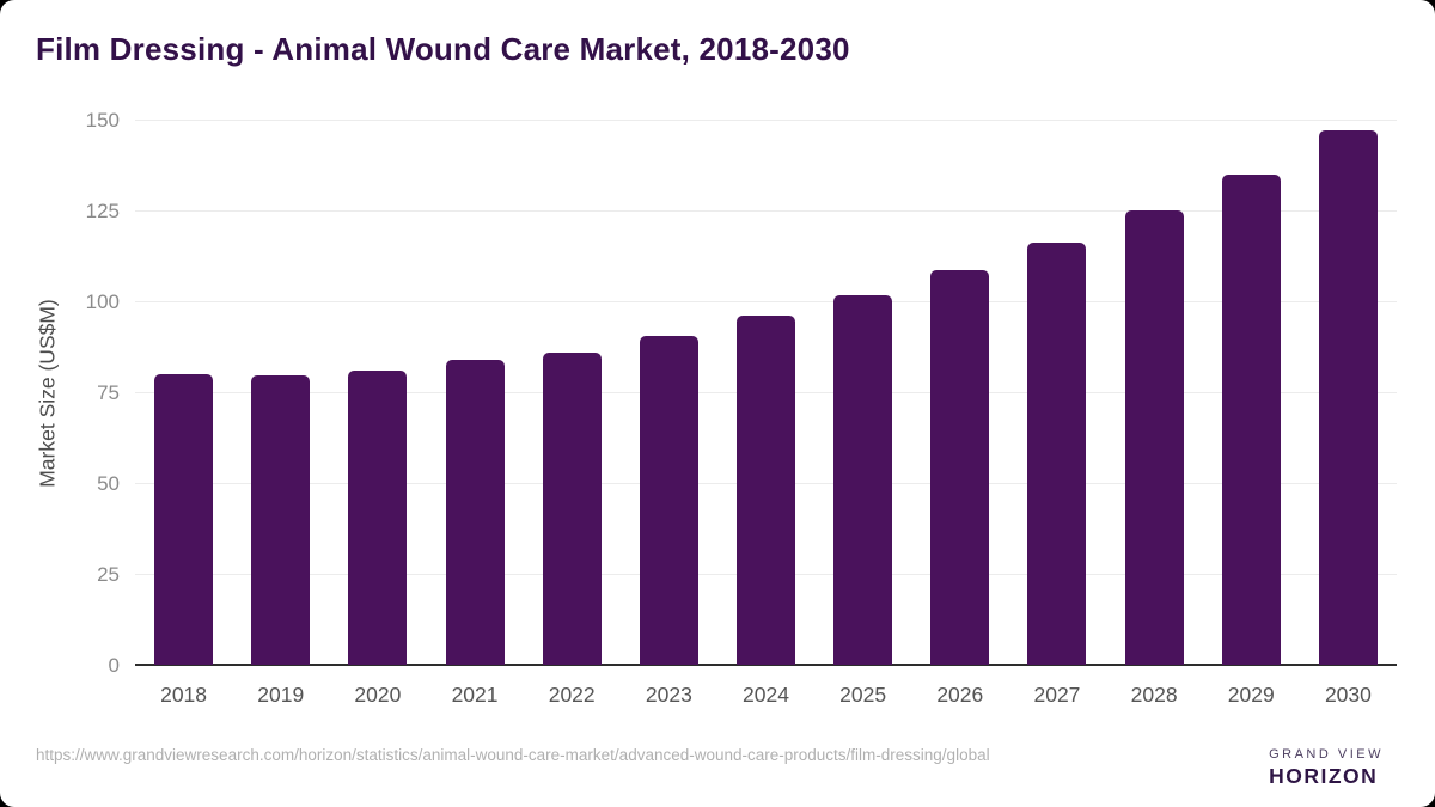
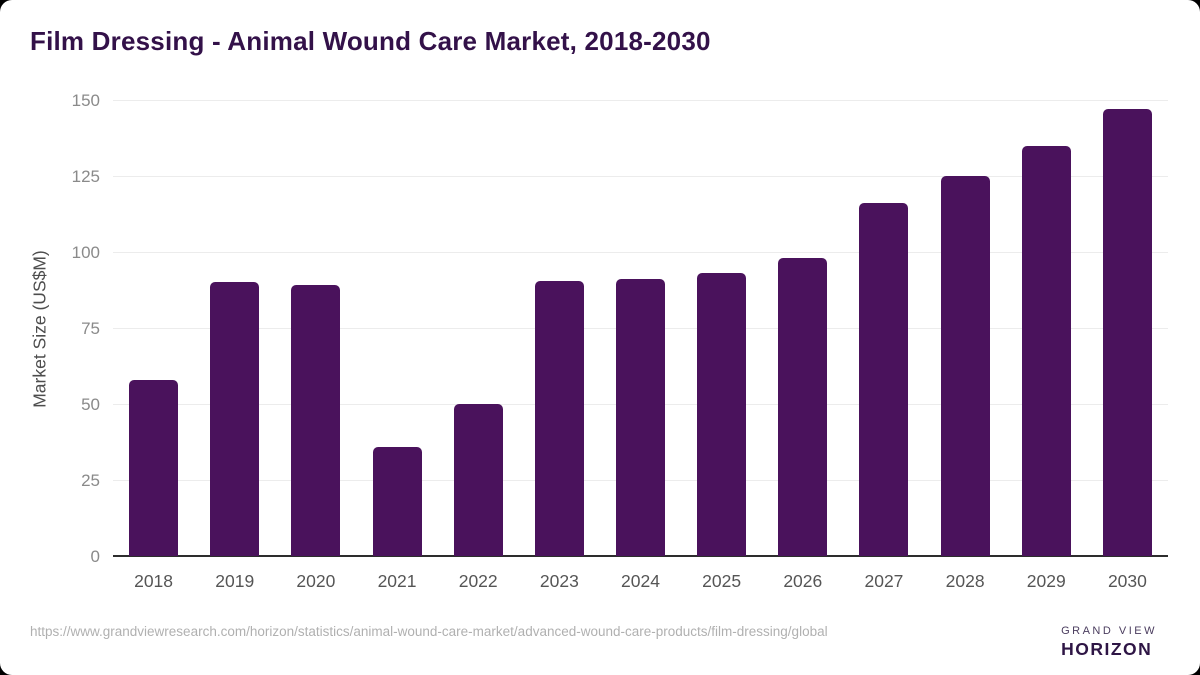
2018: 80 -> 58
2019: 80 -> 90
2020: 81 -> 89
2021: 84 -> 36
2022: 86 -> 50
2024: 96 -> 91
2025: 102 -> 93
2026: 108 -> 98
